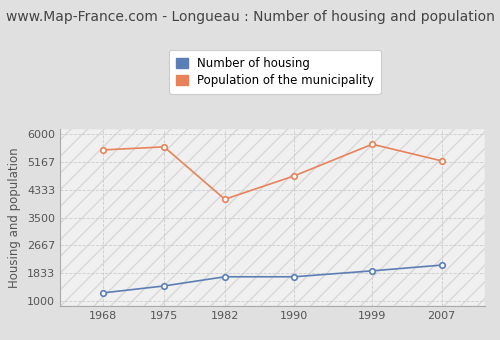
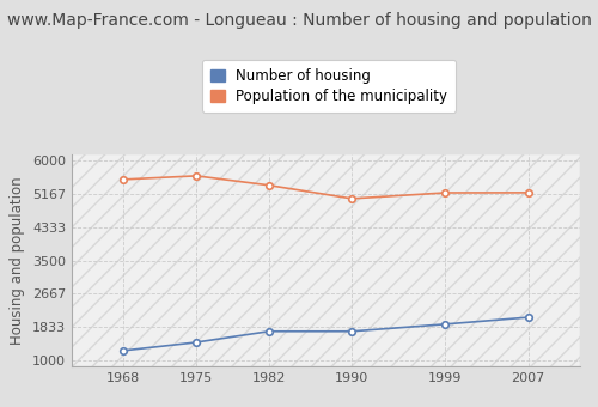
Population of the municipality/1982: 4050 -> 5380
Population of the municipality/1990: 4750 -> 5050
Population of the municipality/1999: 5700 -> 5200
